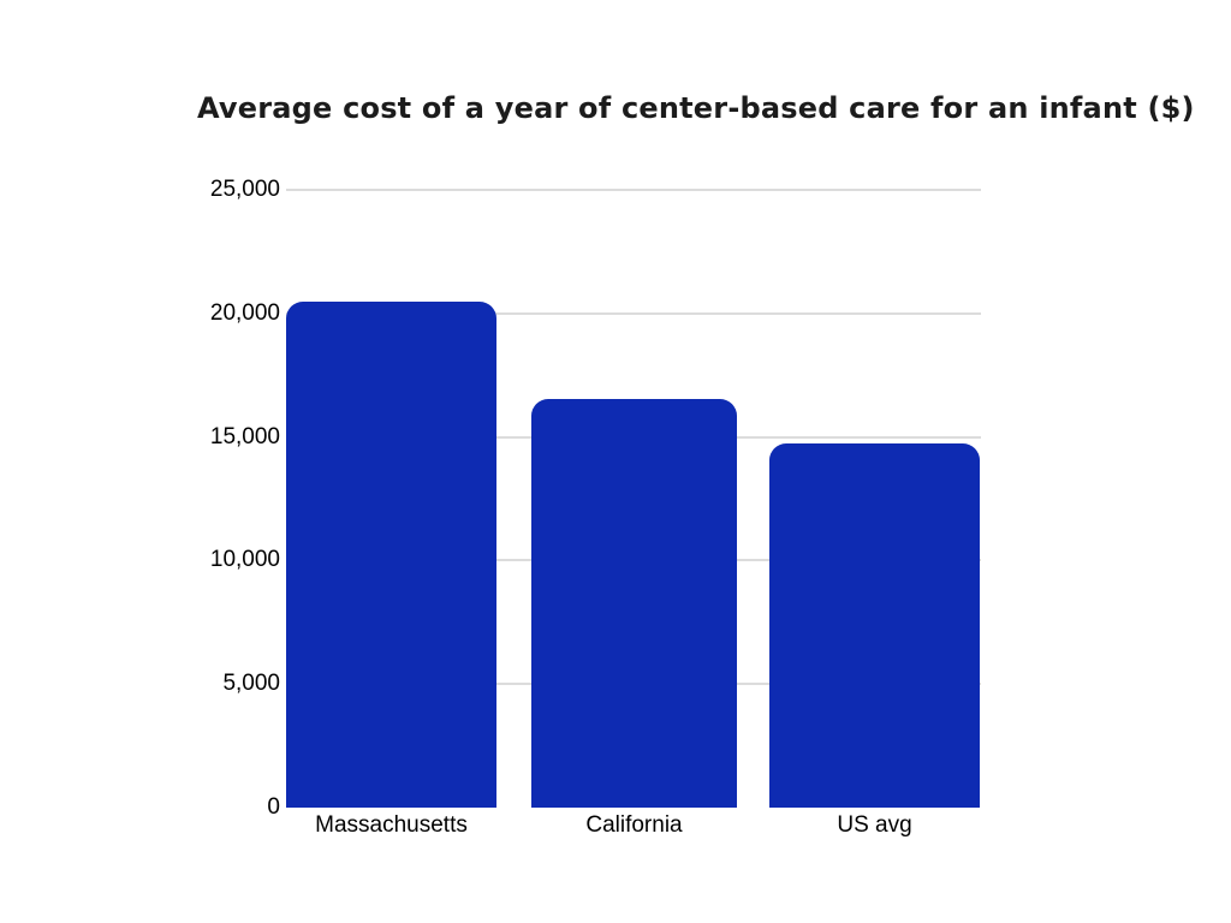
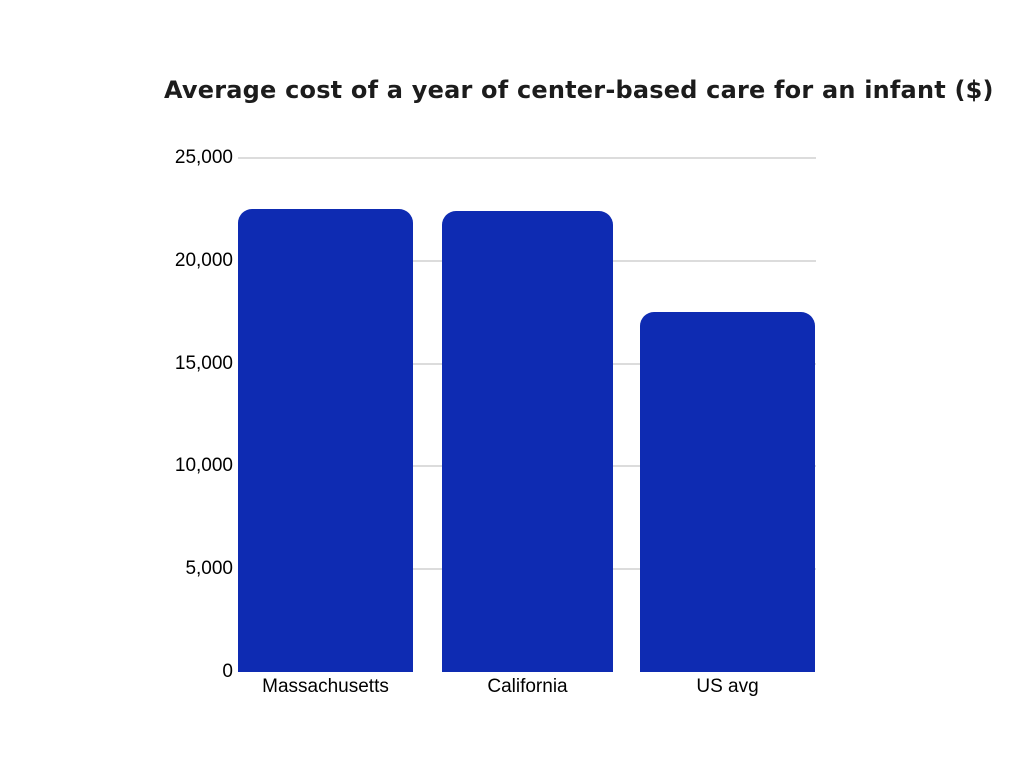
Massachusetts: 20500 -> 22500
California: 16600 -> 22400
US avg: 14800 -> 17500
